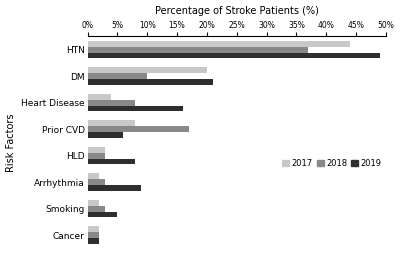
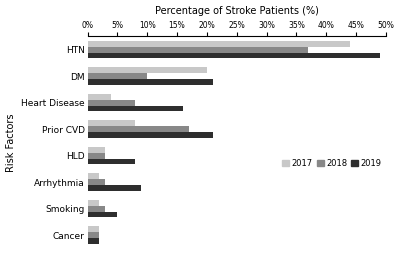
2019/Prior CVD: 6% -> 21%
